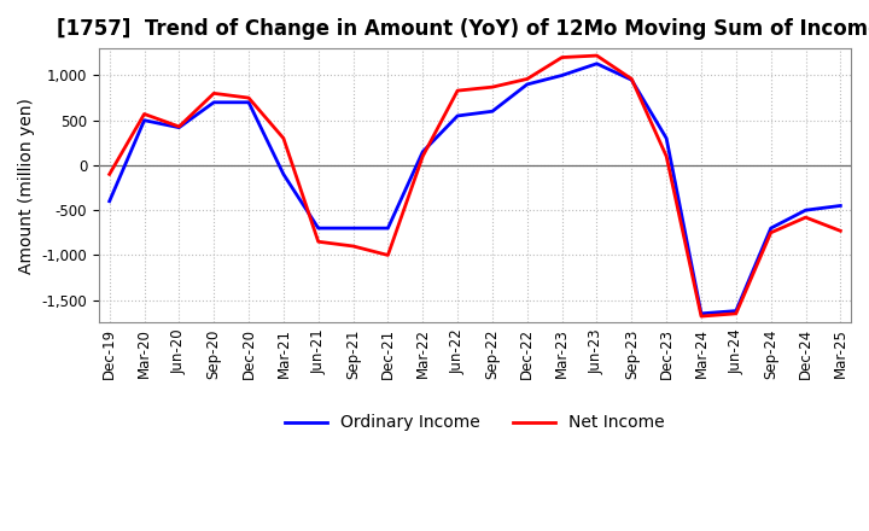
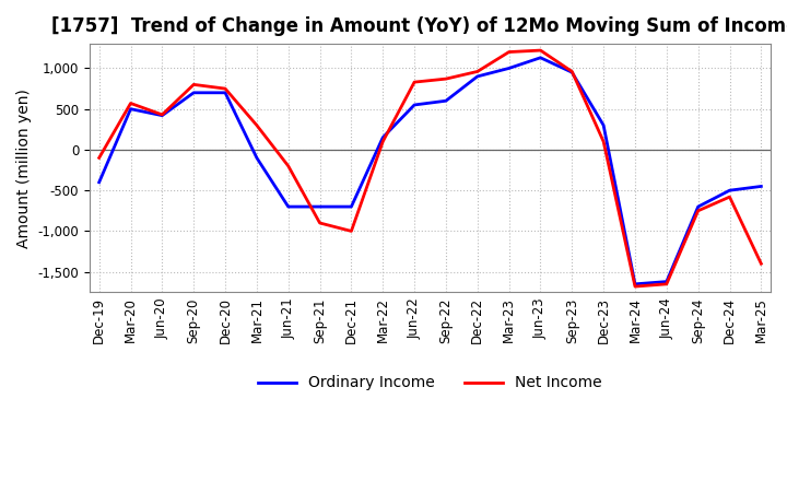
Net Income/Jun-21: -850 -> -200
Net Income/Mar-25: -730 -> -1,400
